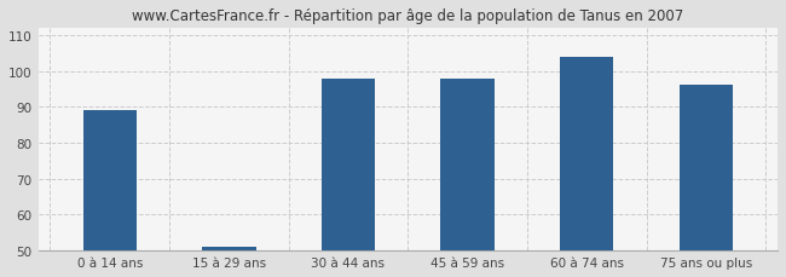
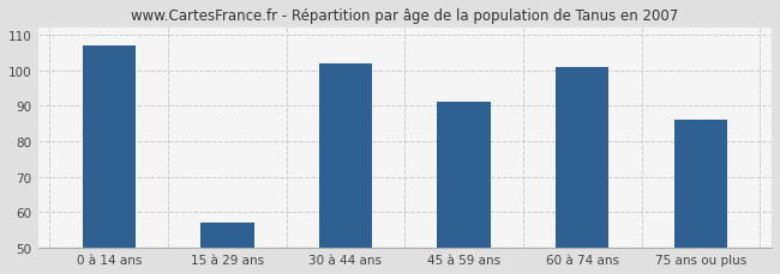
0 à 14 ans: 89 -> 107
15 à 29 ans: 51 -> 57
30 à 44 ans: 98 -> 102
45 à 59 ans: 98 -> 91
60 à 74 ans: 104 -> 101
75 ans ou plus: 96 -> 86
